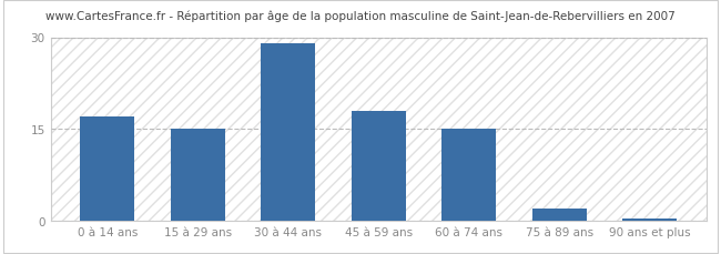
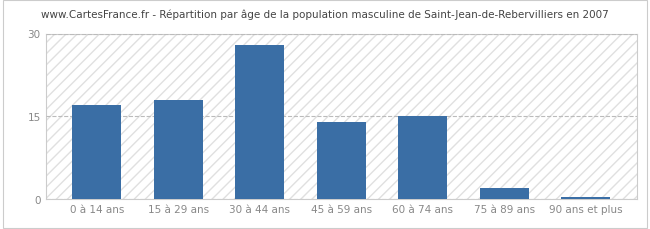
15 à 29 ans: 15.0 -> 18.0
30 à 44 ans: 29.0 -> 28.0
45 à 59 ans: 18.0 -> 14.0
